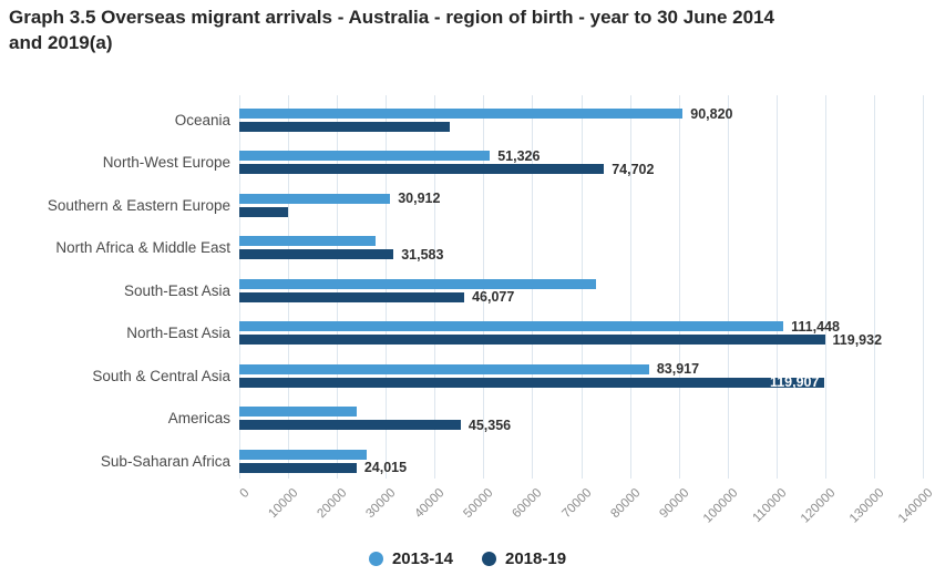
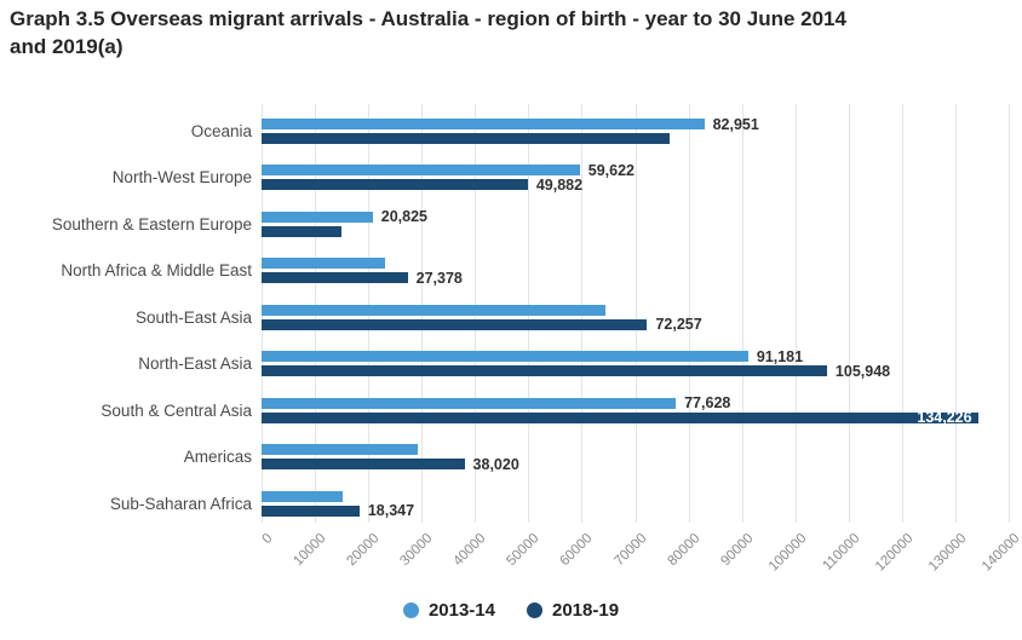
2013-14/Oceania: 90,820 -> 82,951
2018-19/Oceania: 43000 -> 76000
2013-14/North-West Europe: 51,326 -> 59,622
2018-19/North-West Europe: 74,702 -> 49,882
2013-14/Southern & Eastern Europe: 30,912 -> 20,825
2018-19/Southern & Eastern Europe: 10000 -> 15000
2013-14/North Africa & Middle East: 28000 -> 23000
2018-19/North Africa & Middle East: 31,583 -> 27,378
2013-14/South-East Asia: 73000 -> 64000
2018-19/South-East Asia: 46,077 -> 72,257
2013-14/North-East Asia: 111,448 -> 91,181
2018-19/North-East Asia: 119,932 -> 105,948
2013-14/South & Central Asia: 83,917 -> 77,628
2018-19/South & Central Asia: 119,907 -> 134,226
2013-14/Americas: 24000 -> 29000
2018-19/Americas: 45,356 -> 38,020
2013-14/Sub-Saharan Africa: 26000 -> 15000
2018-19/Sub-Saharan Africa: 24,015 -> 18,347
